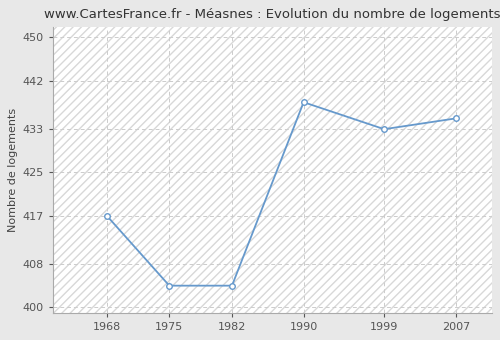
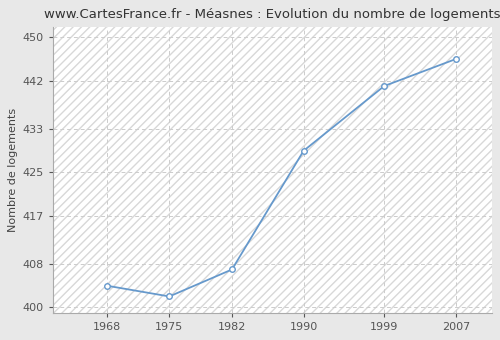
1968: 417 -> 404
1975: 404 -> 402
1982: 404 -> 407
1990: 438 -> 429
1999: 433 -> 441
2007: 435 -> 446
